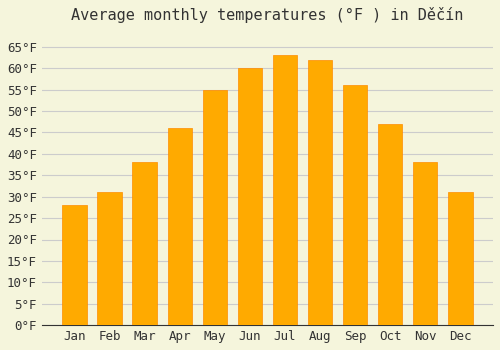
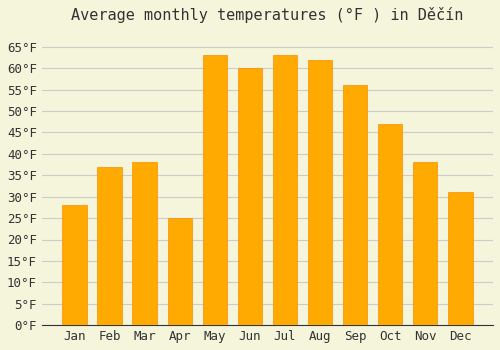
Feb: 31°F -> 37°F
Apr: 46°F -> 25°F
May: 55°F -> 63°F
